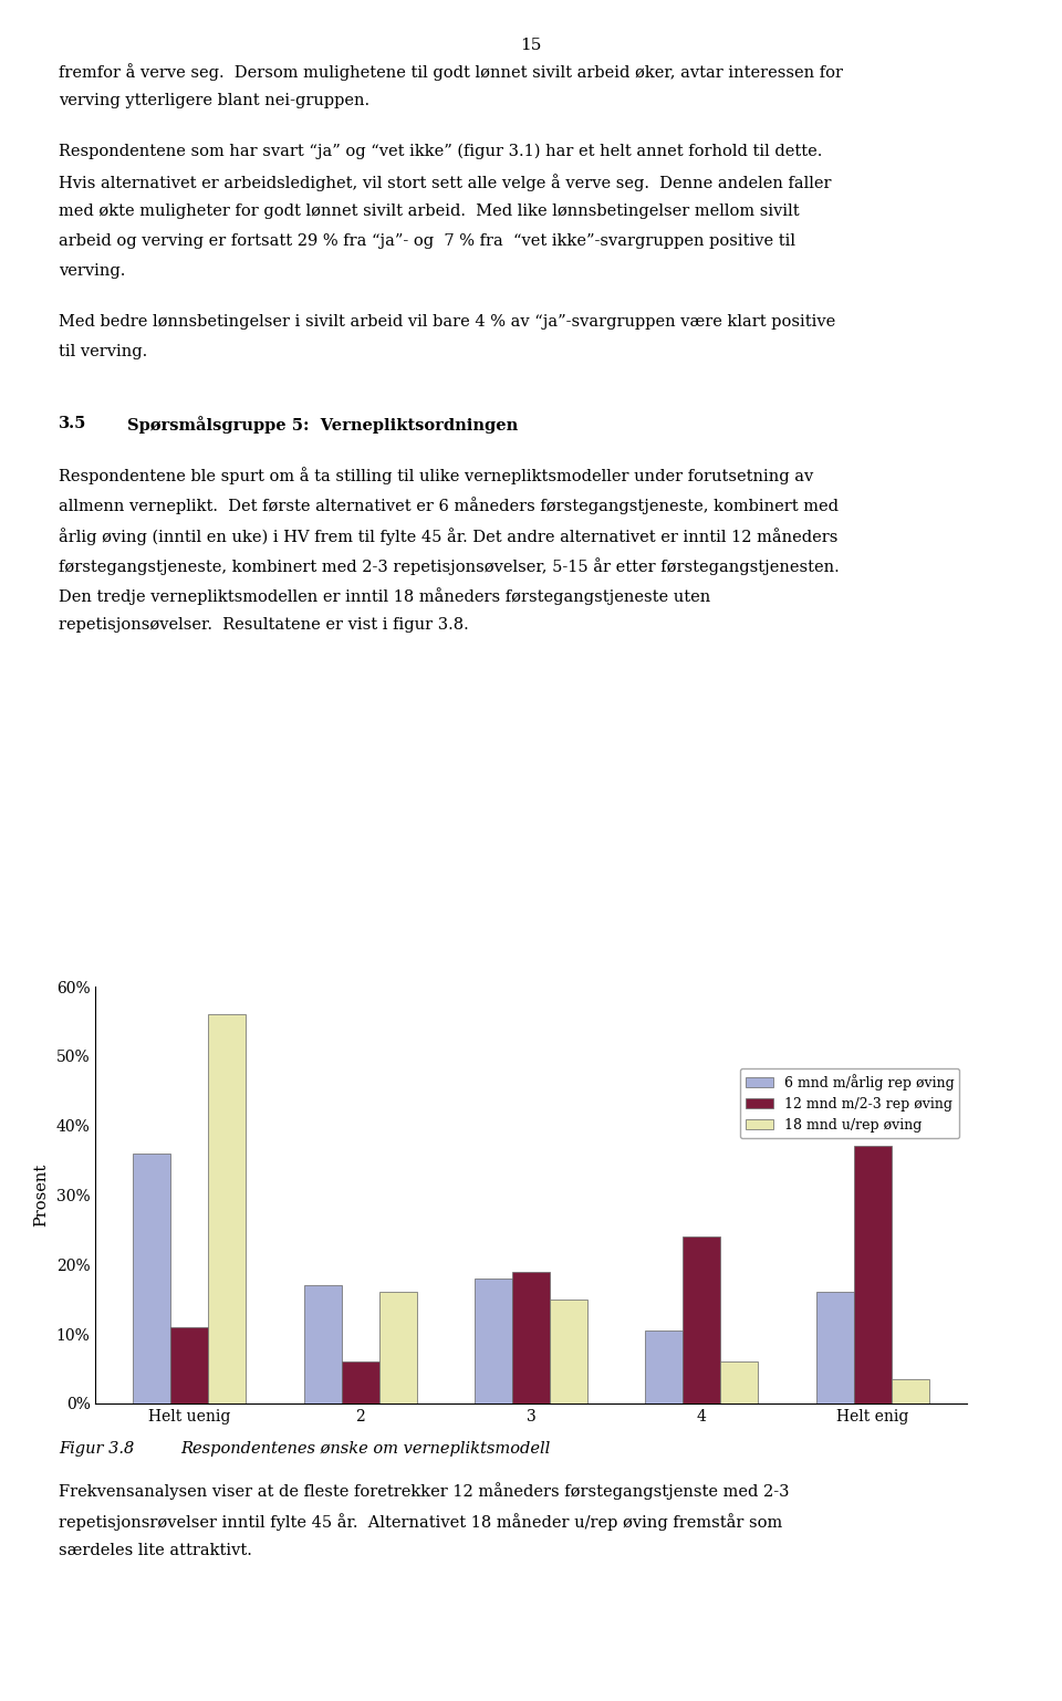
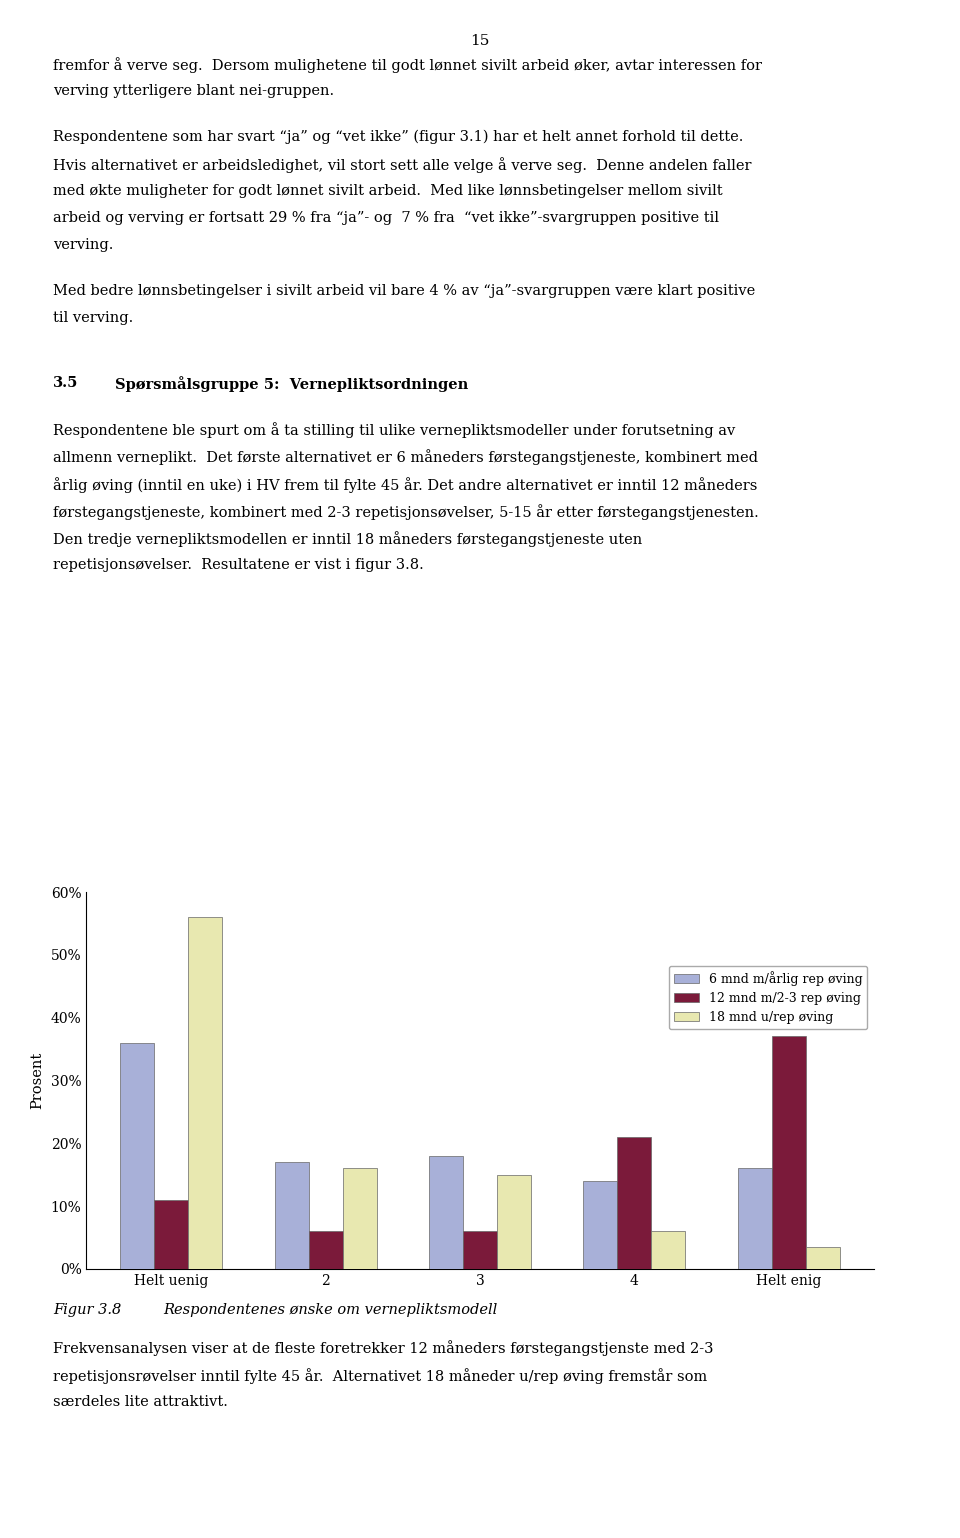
12 mnd m/2-3 rep øving/3: 19% -> 6%
6 mnd m/årlig rep øving/4: 10.5% -> 14.0%
12 mnd m/2-3 rep øving/4: 24% -> 21%
